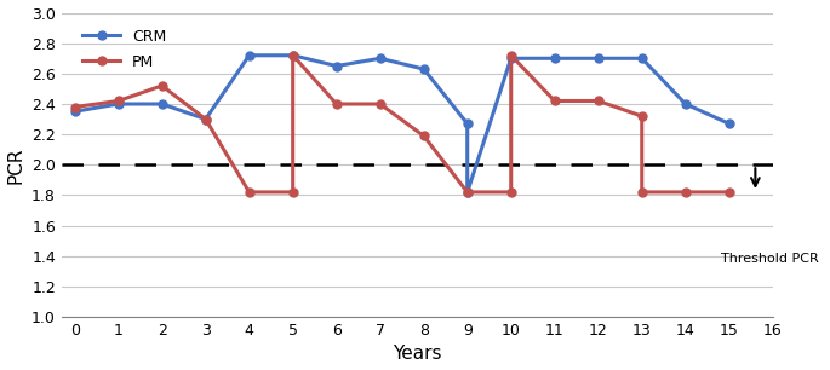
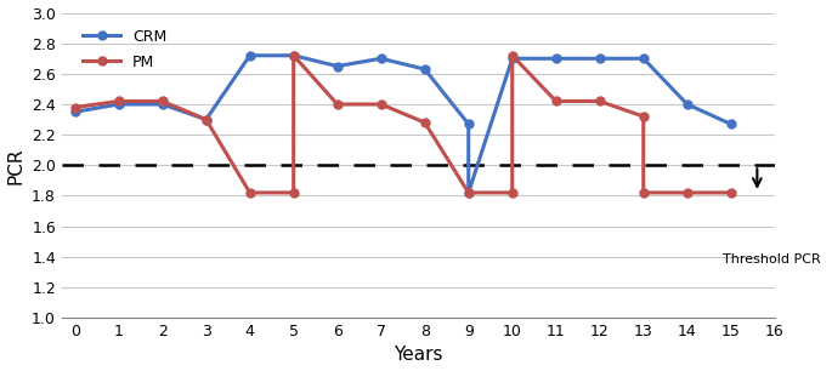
PM/2: 2.52 -> 2.42
PM/8: 2.19 -> 2.28
